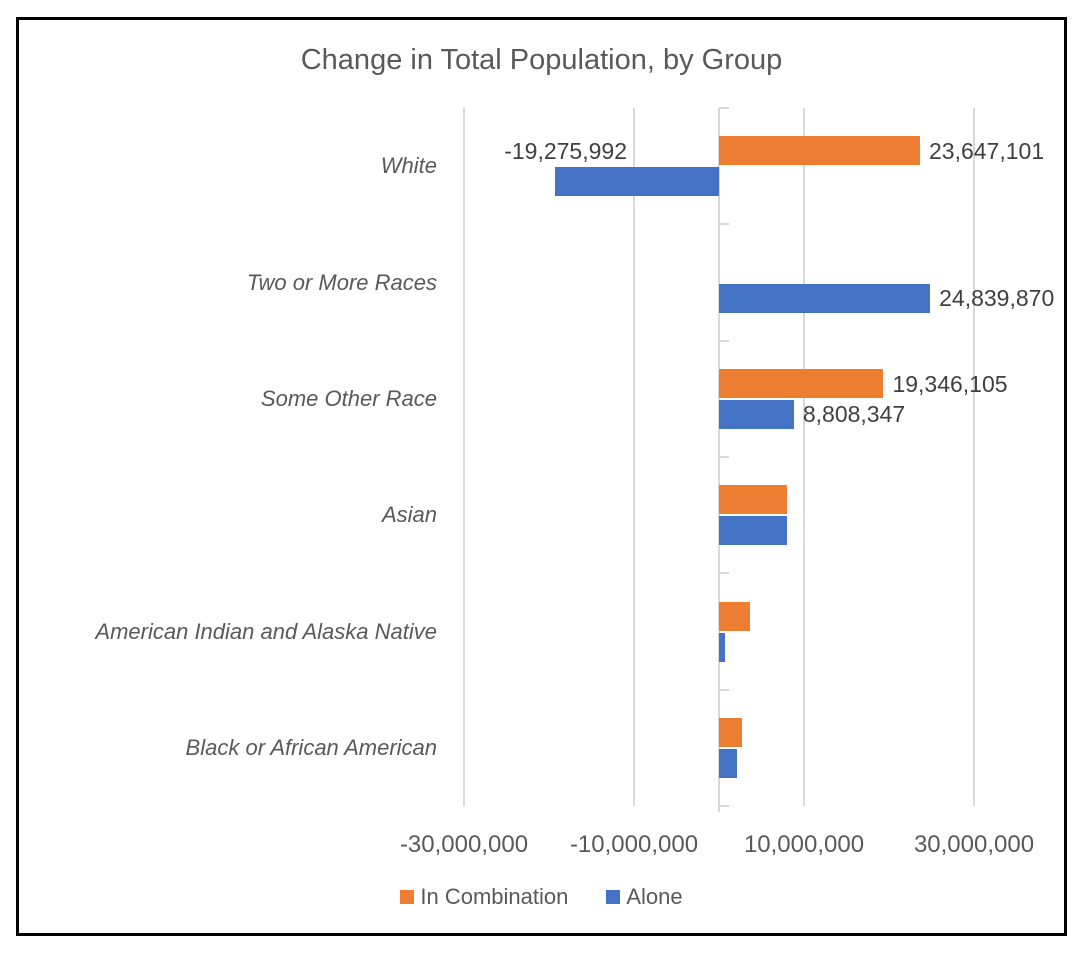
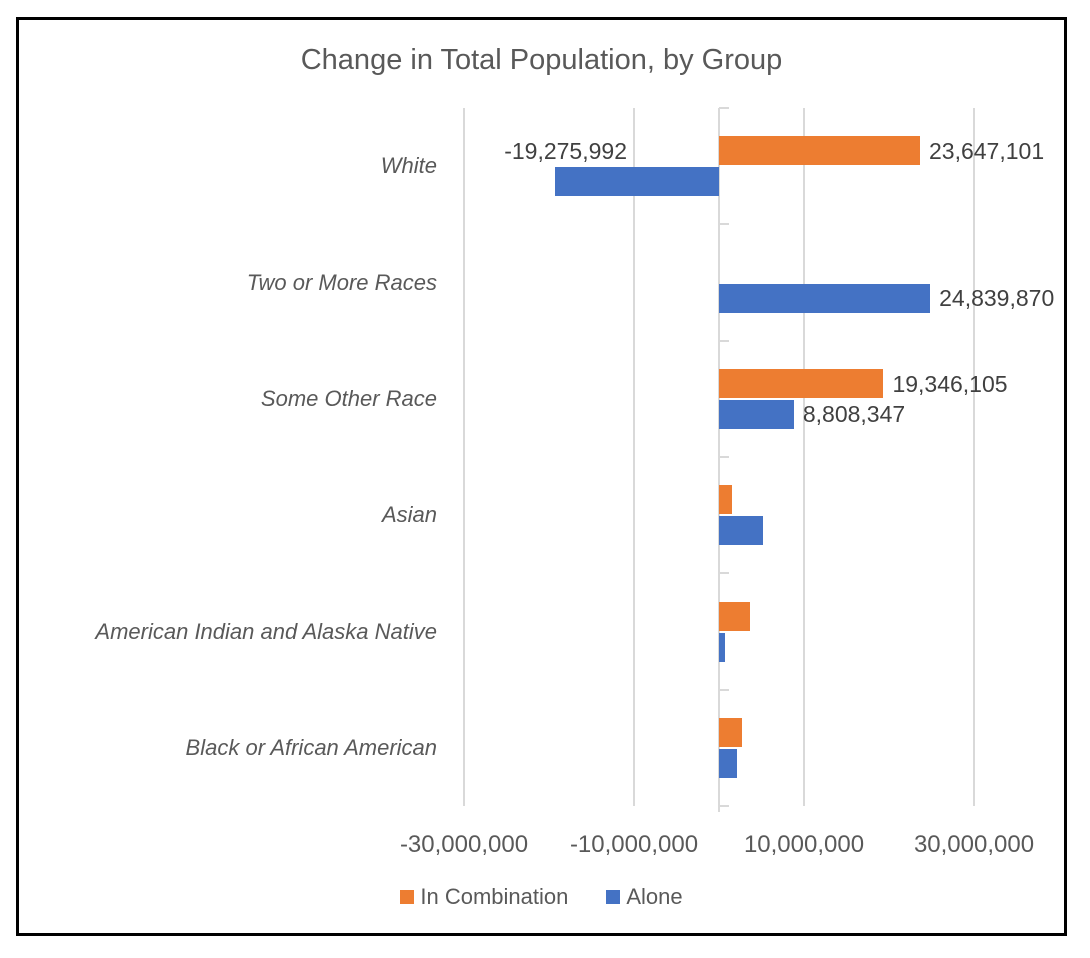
In Combination/Asian: 8000000 -> 2000000
Alone/Asian: 8000000 -> 5000000
